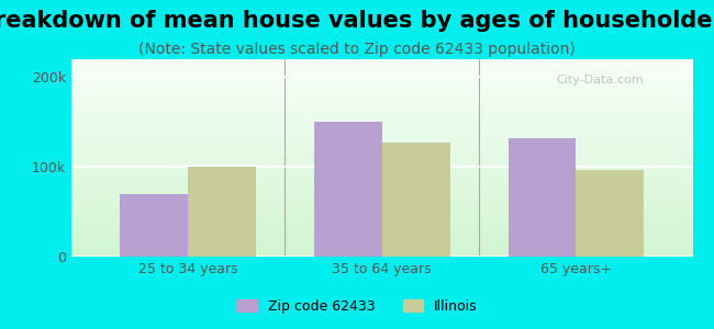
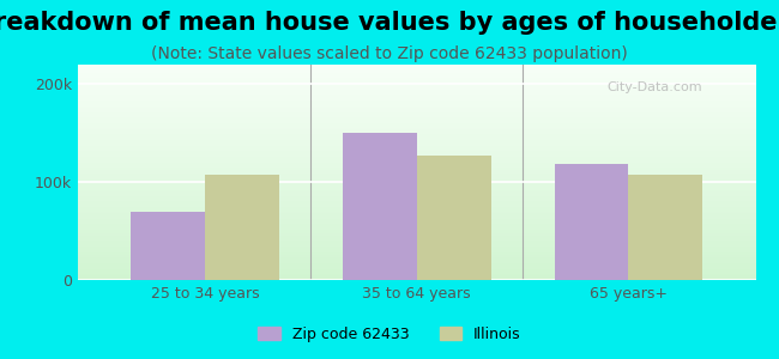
Illinois/25 to 34 years: 100k -> 107k
Zip code 62433/65 years+: 132k -> 118k
Illinois/65 years+: 96k -> 107k
